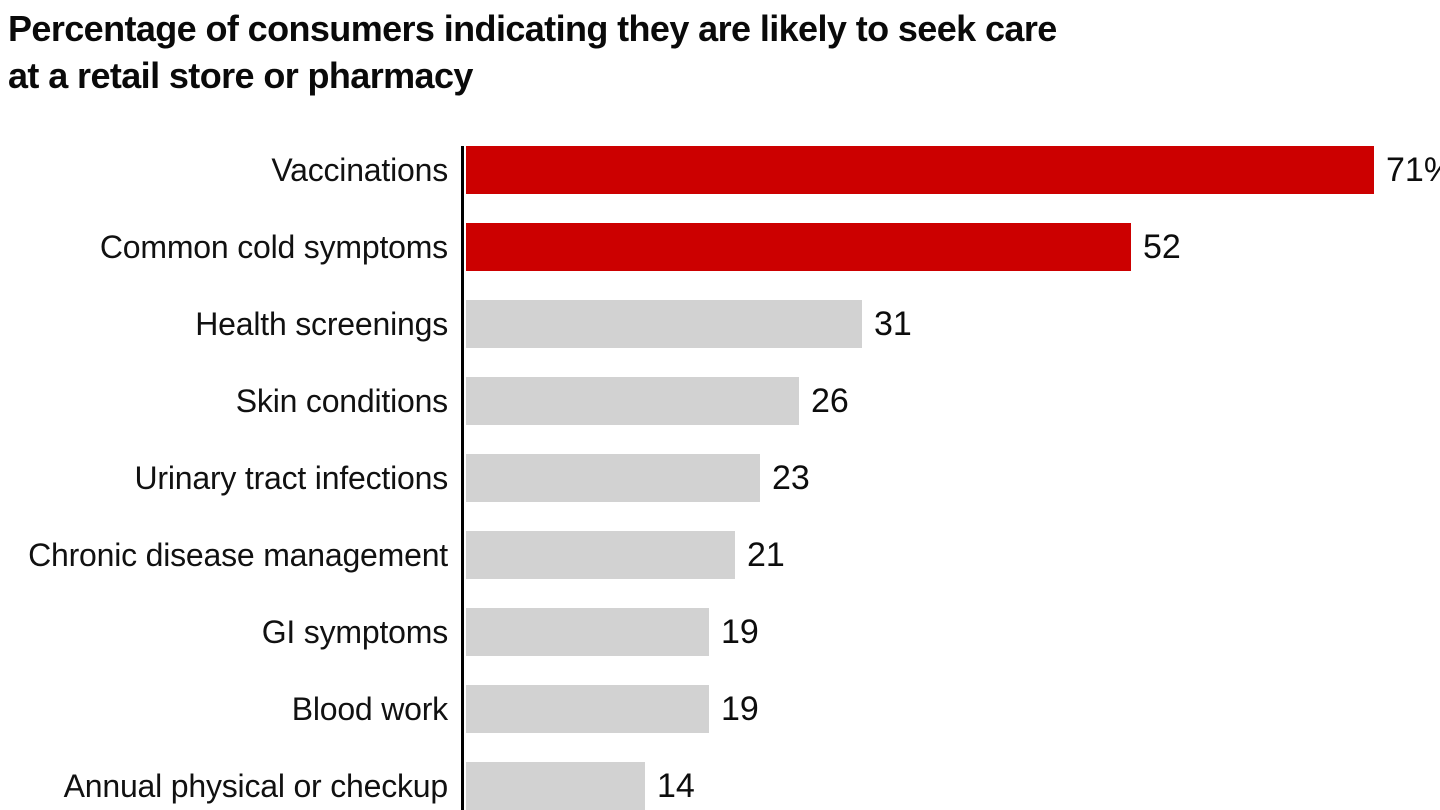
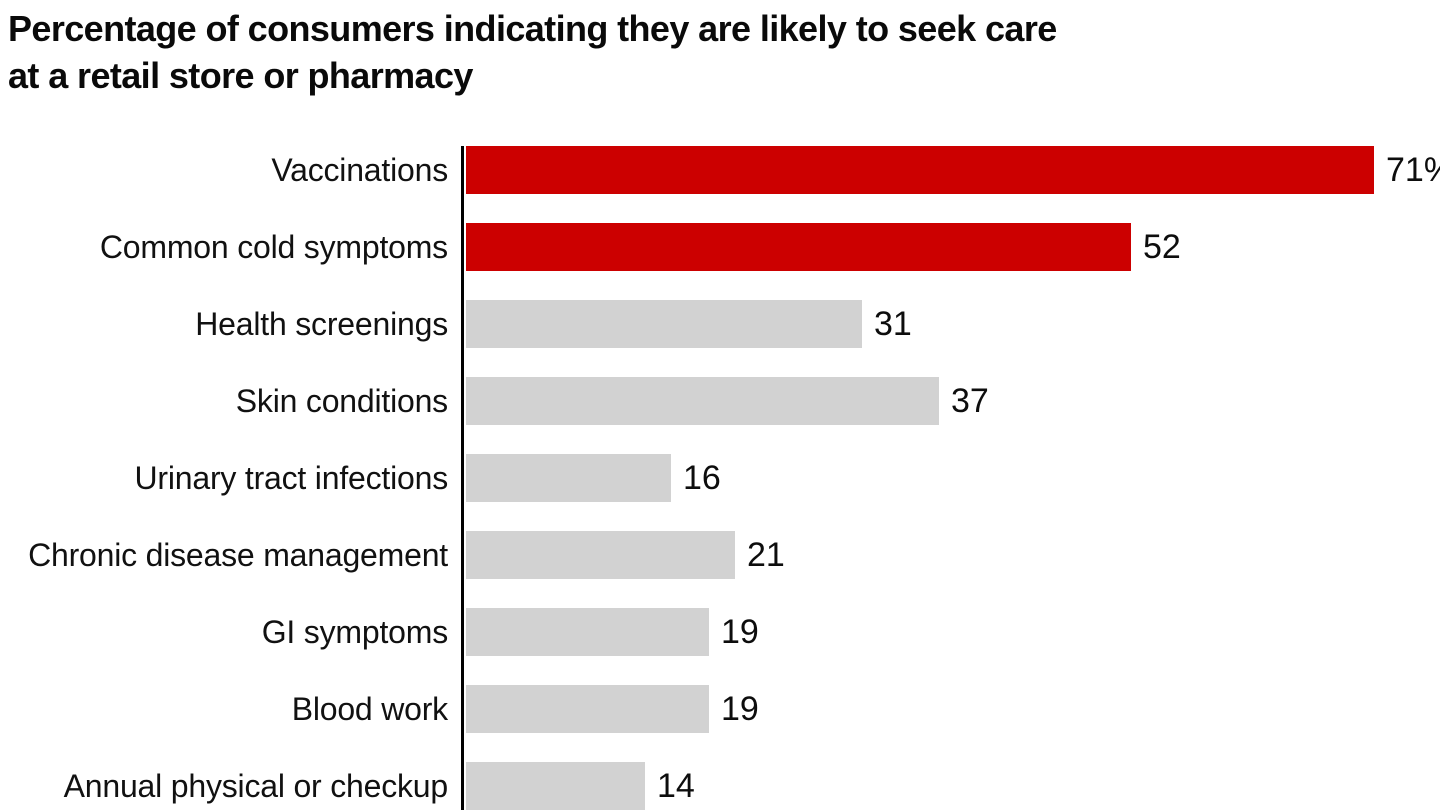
Skin conditions: 26 -> 37
Urinary tract infections: 23 -> 16
